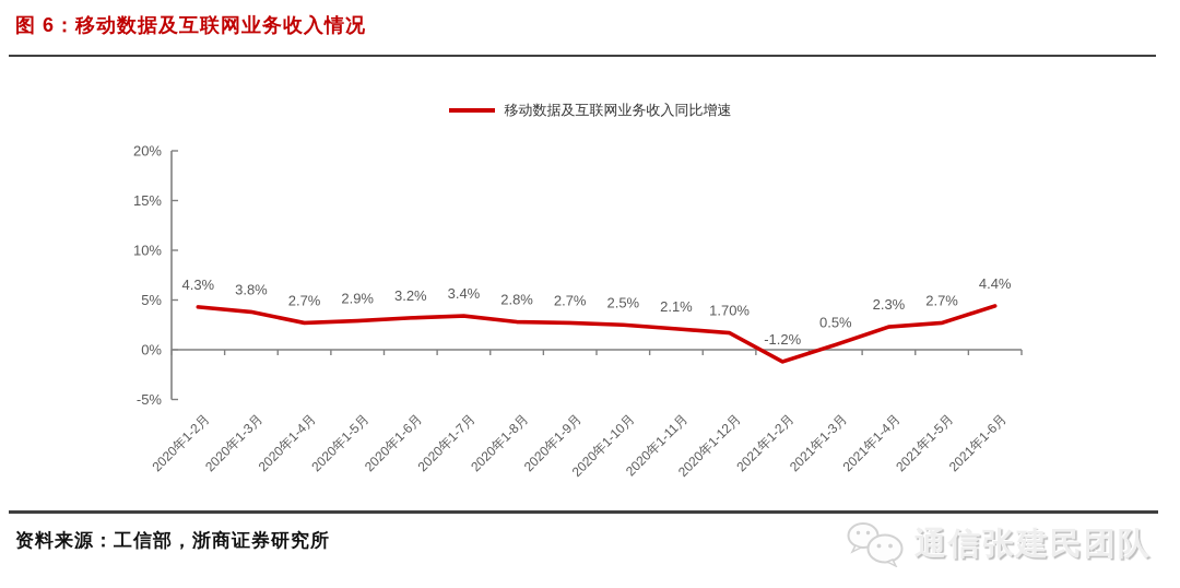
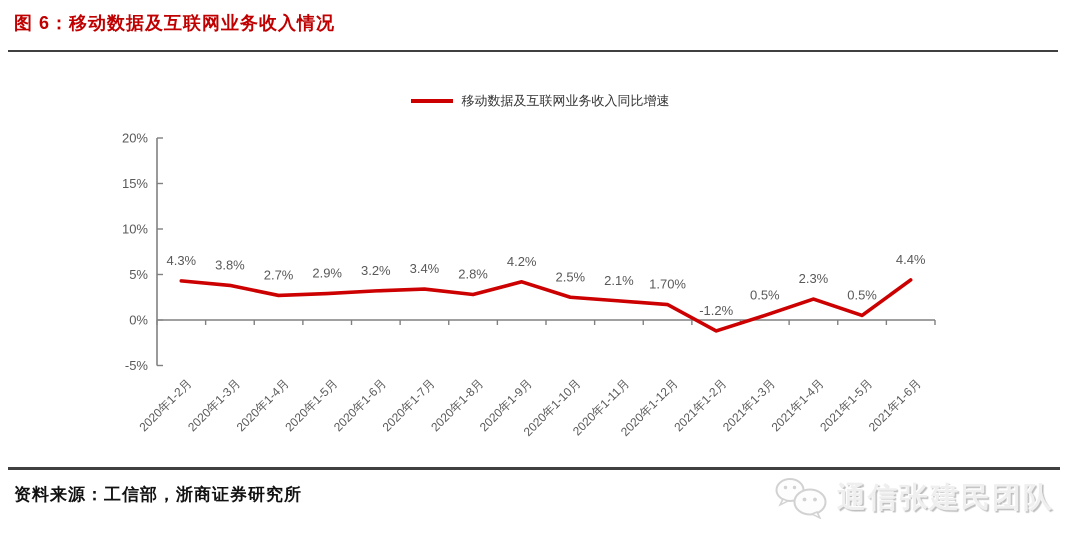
2020年1-9月: 2.7% -> 4.2%
2021年1-5月: 2.7% -> 0.5%
